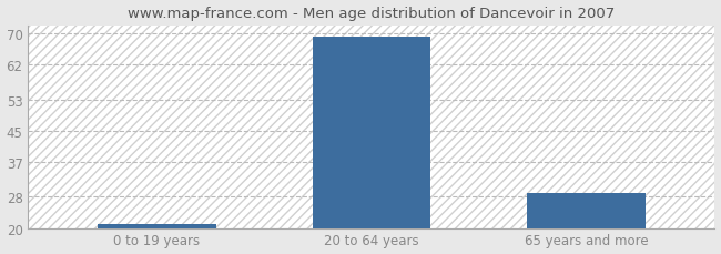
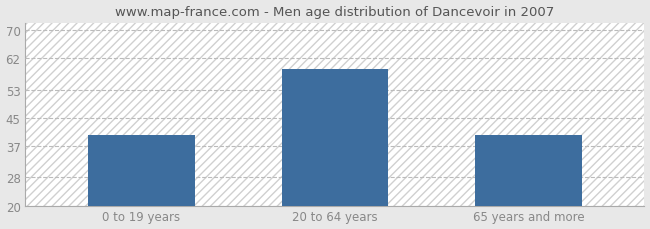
0 to 19 years: 21 -> 40
20 to 64 years: 69 -> 59
65 years and more: 29 -> 40
